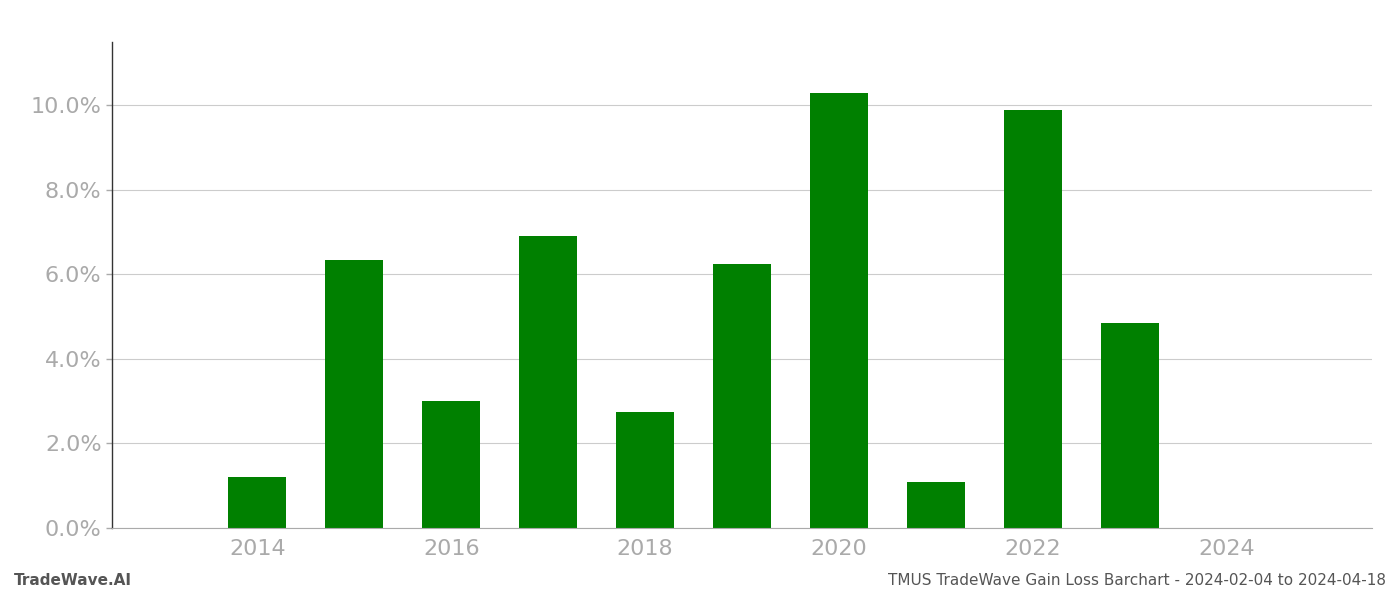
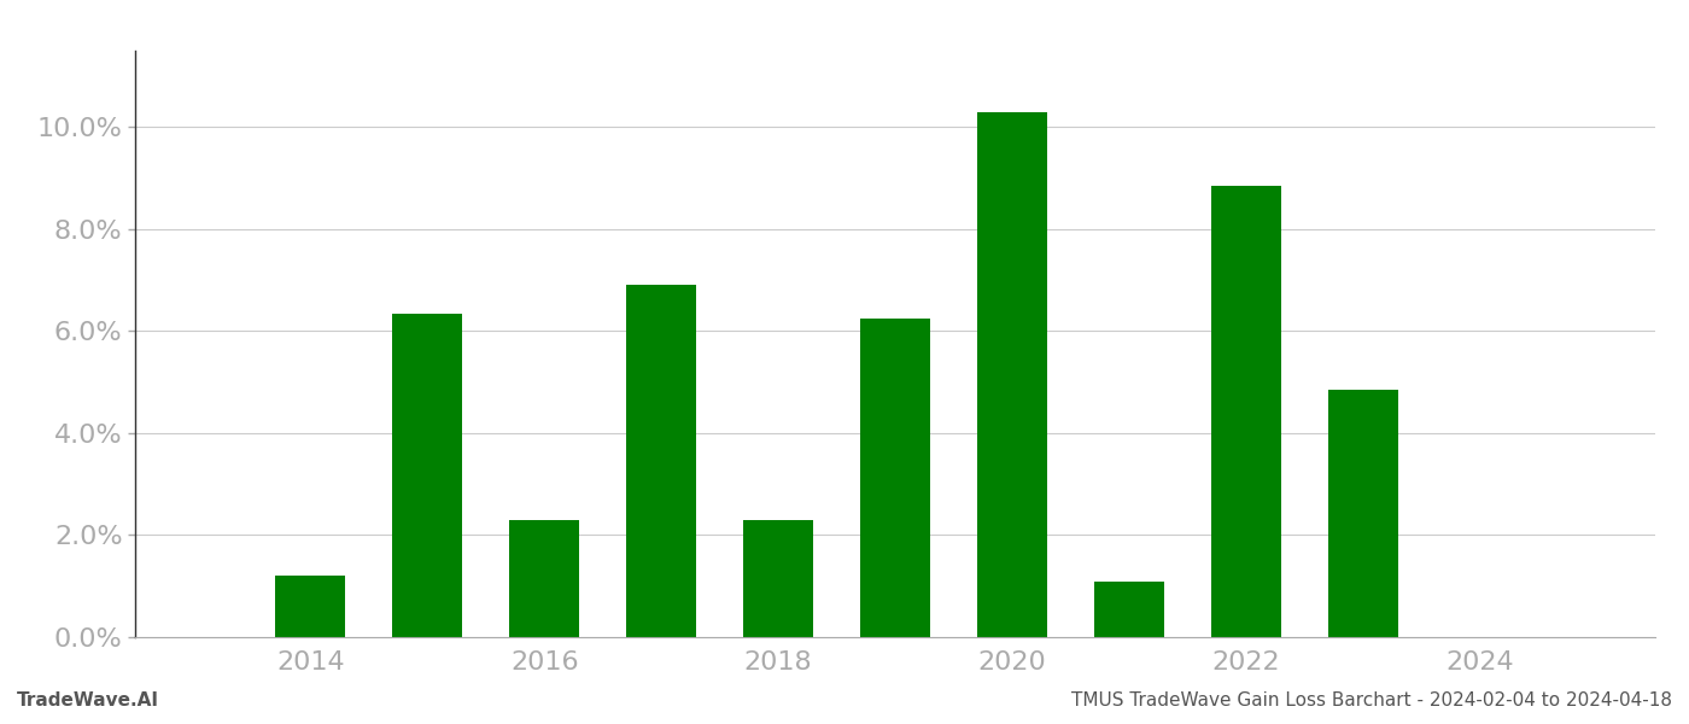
2016: 3.00% -> 2.30%
2018: 2.75% -> 2.30%
2022: 9.90% -> 8.85%
